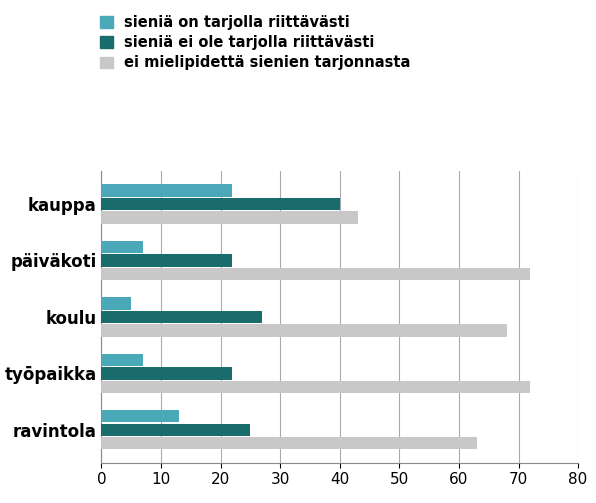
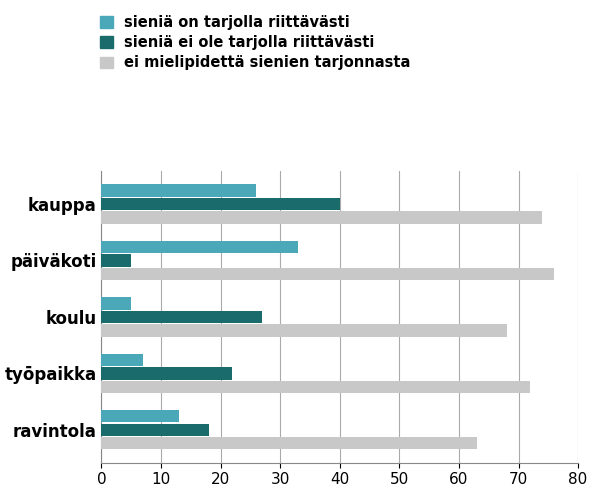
sieniä on tarjolla riittävästi/kauppa: 22 -> 26
ei mielipidettä sienien tarjonnasta/kauppa: 43 -> 74
sieniä on tarjolla riittävästi/päiväkoti: 7 -> 33
sieniä ei ole tarjolla riittävästi/päiväkoti: 22 -> 5
ei mielipidettä sienien tarjonnasta/päiväkoti: 72 -> 76
sieniä ei ole tarjolla riittävästi/ravintola: 25 -> 18
